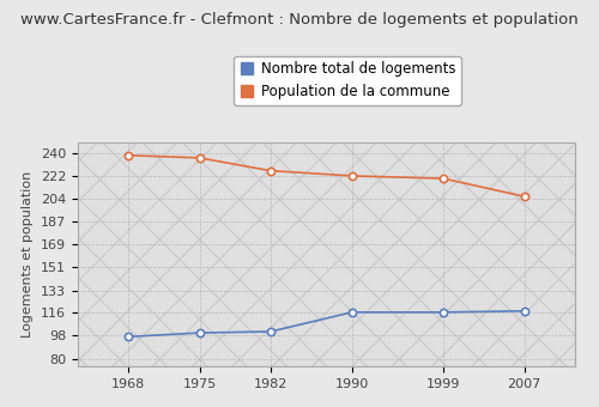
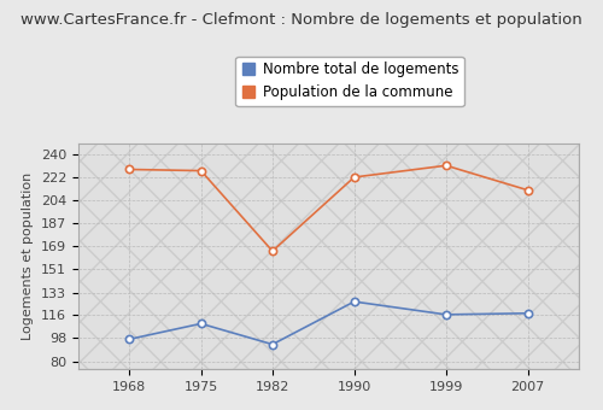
Population de la commune/1968: 238 -> 228
Nombre total de logements/1975: 100 -> 109
Population de la commune/1975: 236 -> 227
Nombre total de logements/1982: 101 -> 93
Population de la commune/1982: 226 -> 165
Nombre total de logements/1990: 116 -> 126
Population de la commune/1999: 220 -> 231
Population de la commune/2007: 206 -> 212
